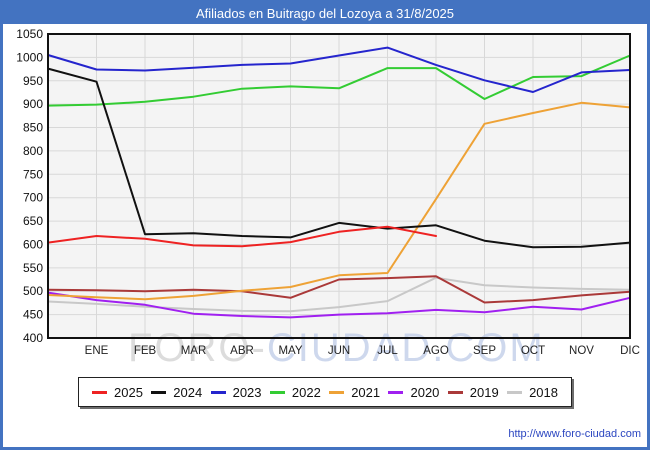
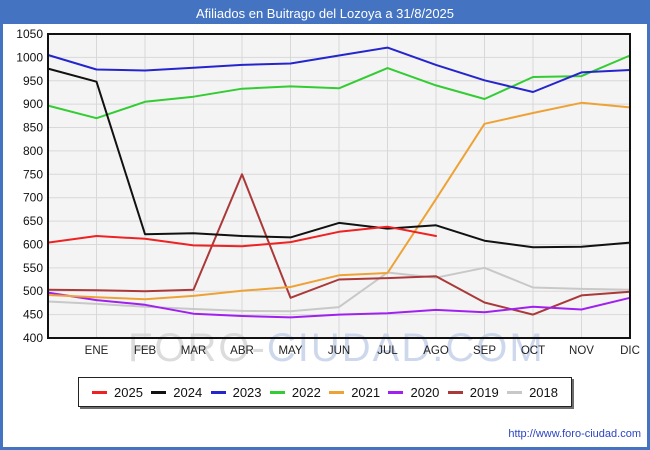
2022/ENE: 900 -> 870
2019/ABR: 500 -> 750
2018/JUL: 480 -> 540
2022/AGO: 980 -> 940
2018/SEP: 510 -> 550
2019/OCT: 480 -> 450
